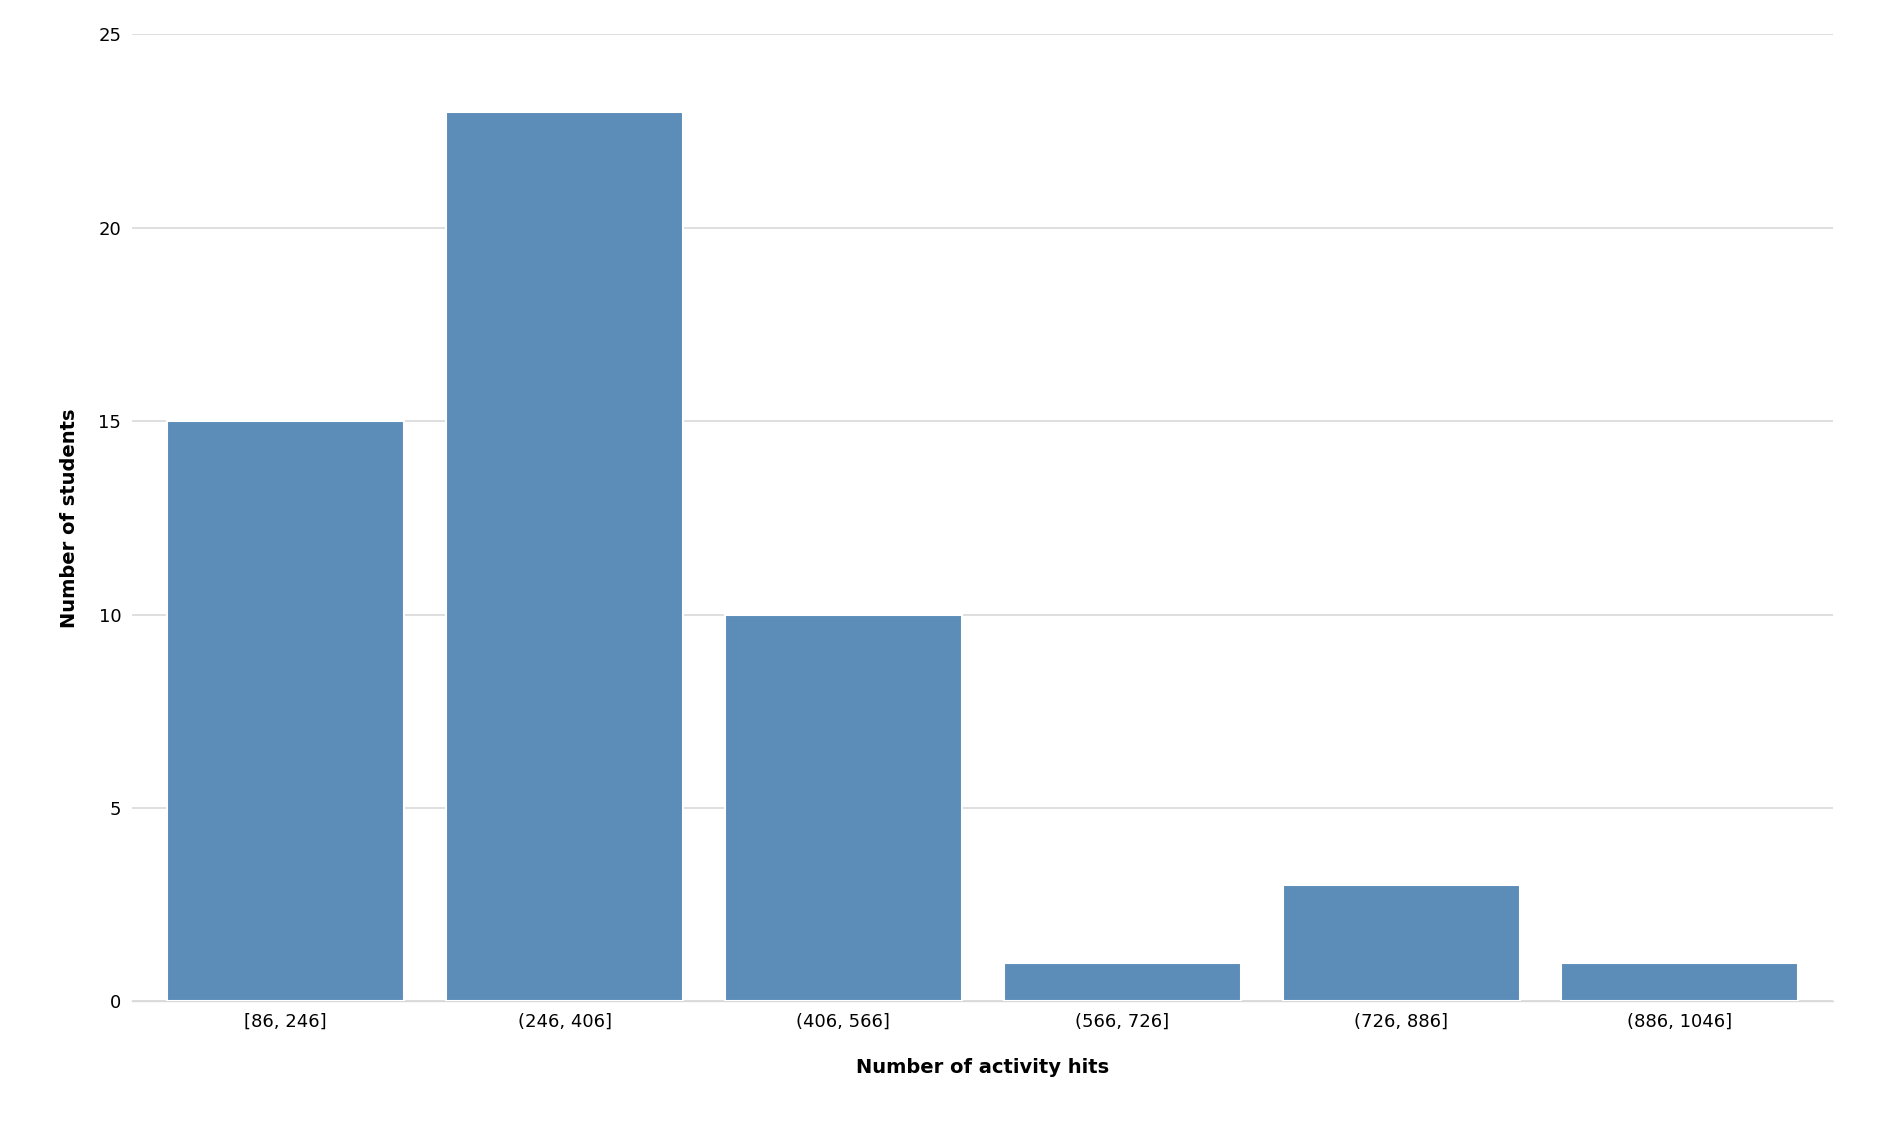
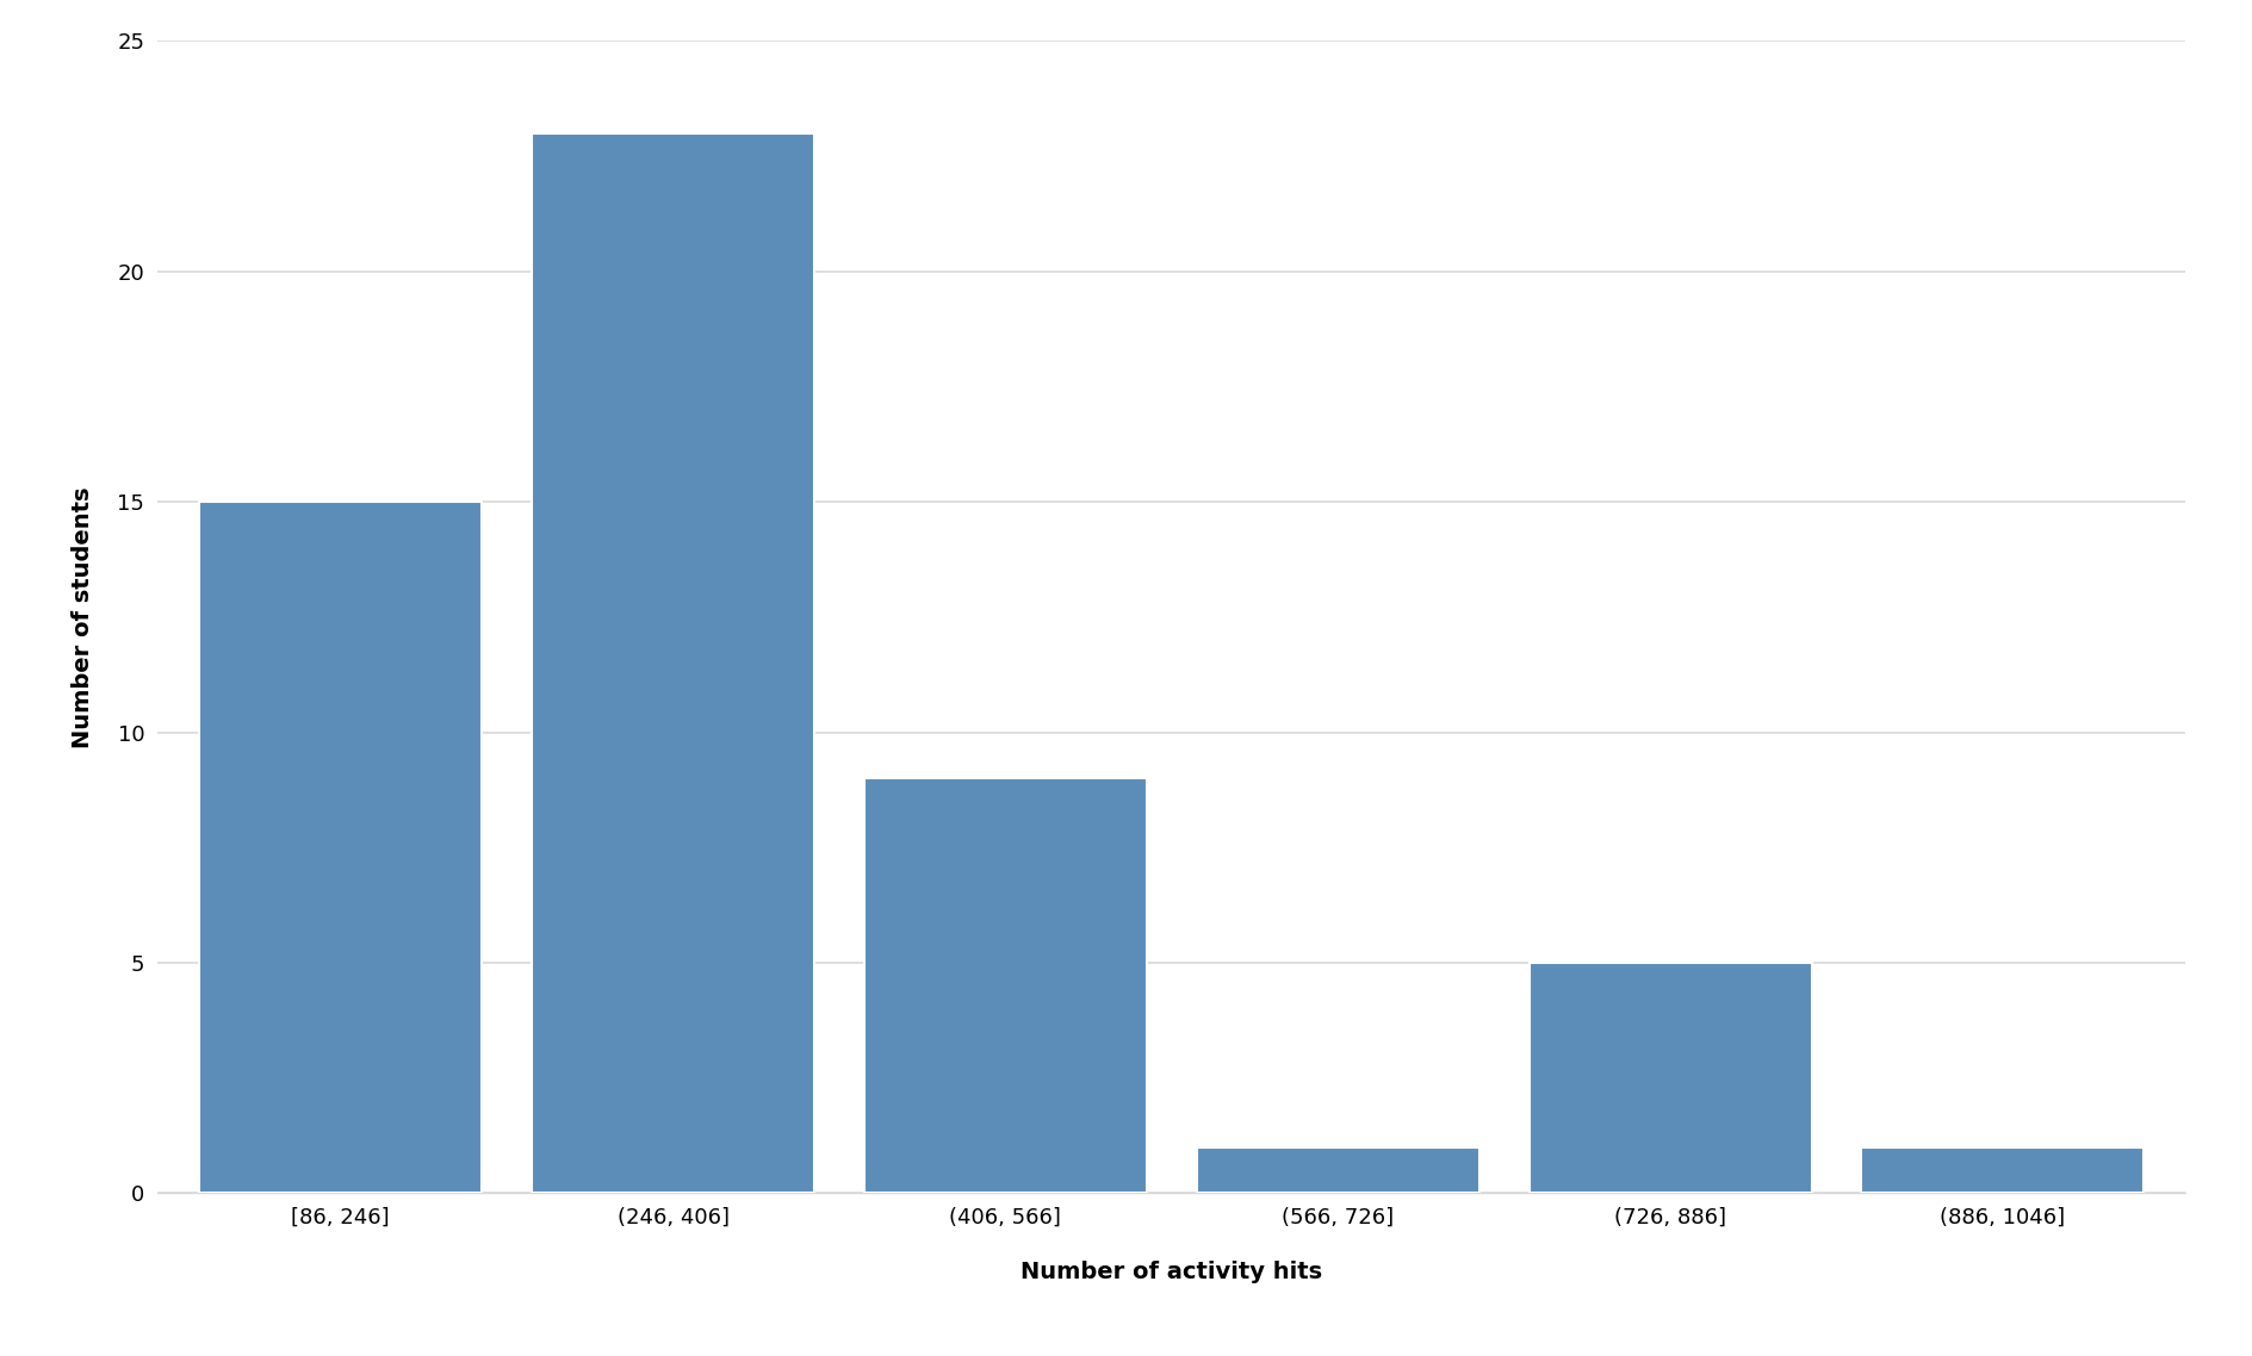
(406, 566]: 10 -> 9
(726, 886]: 3 -> 5
